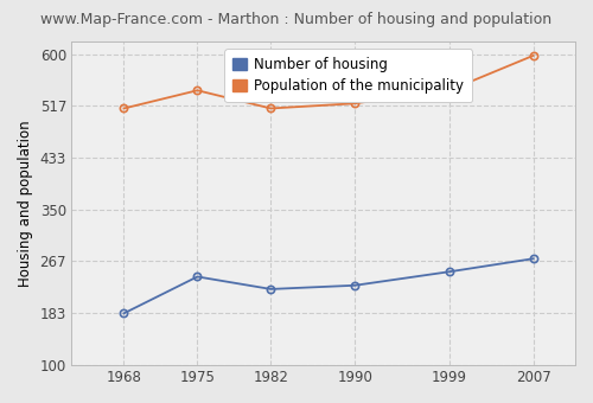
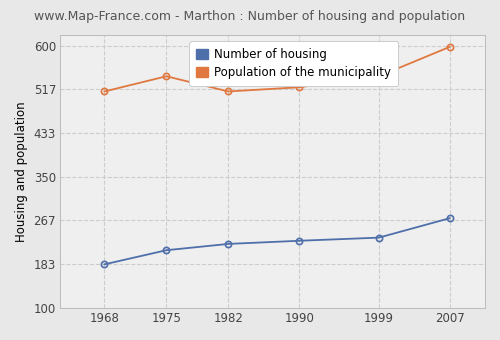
Number of housing/1975: 242 -> 210
Number of housing/1999: 250 -> 234
